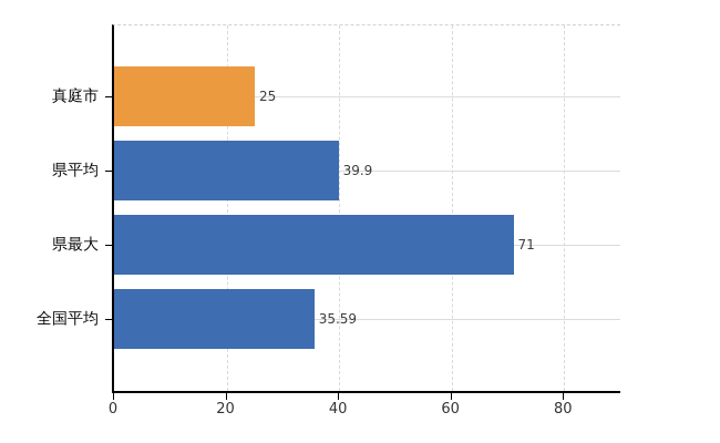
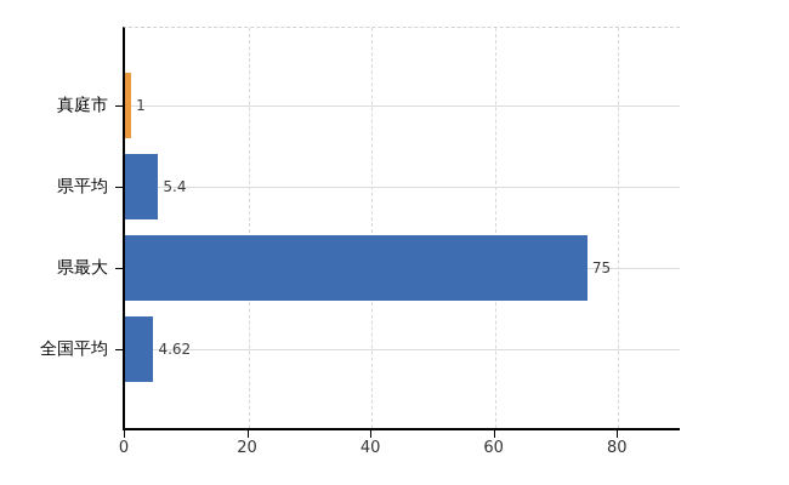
真庭市: 25 -> 1
県平均: 39.9 -> 5.4
県最大: 71 -> 75
全国平均: 35.59 -> 4.62
